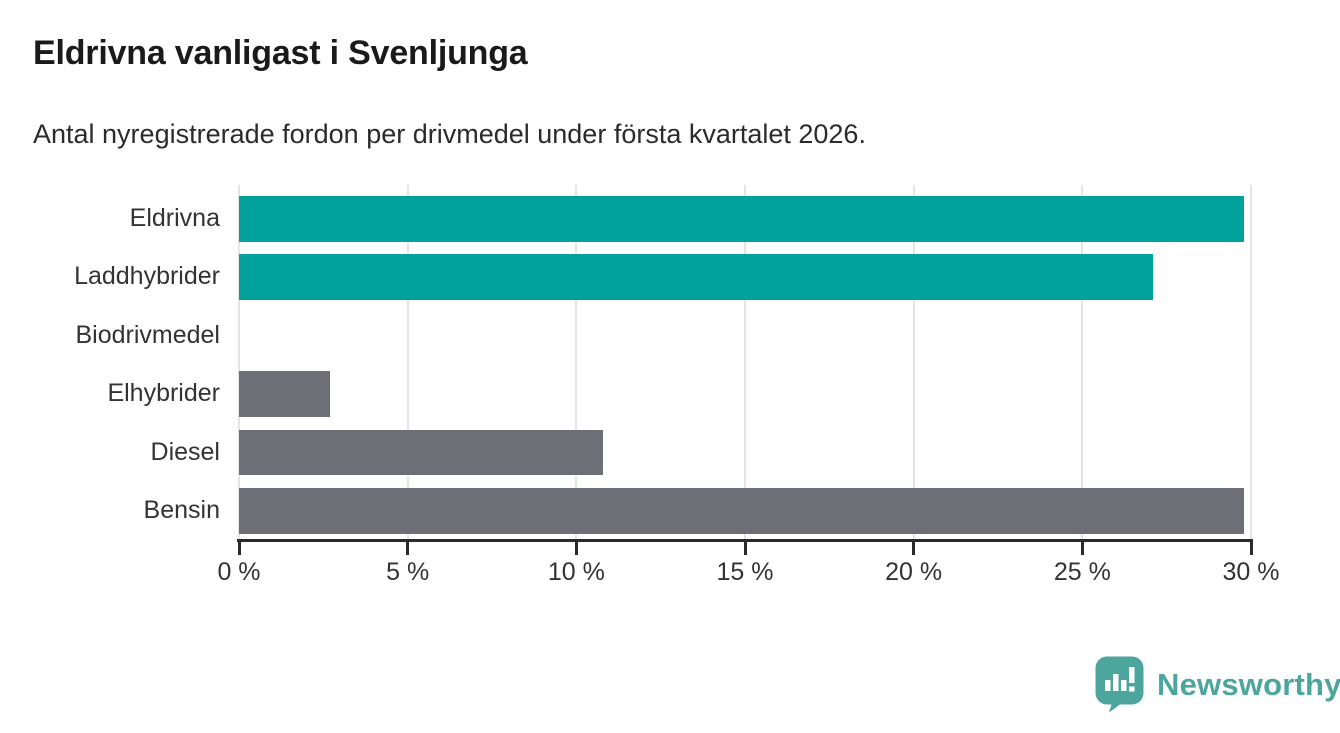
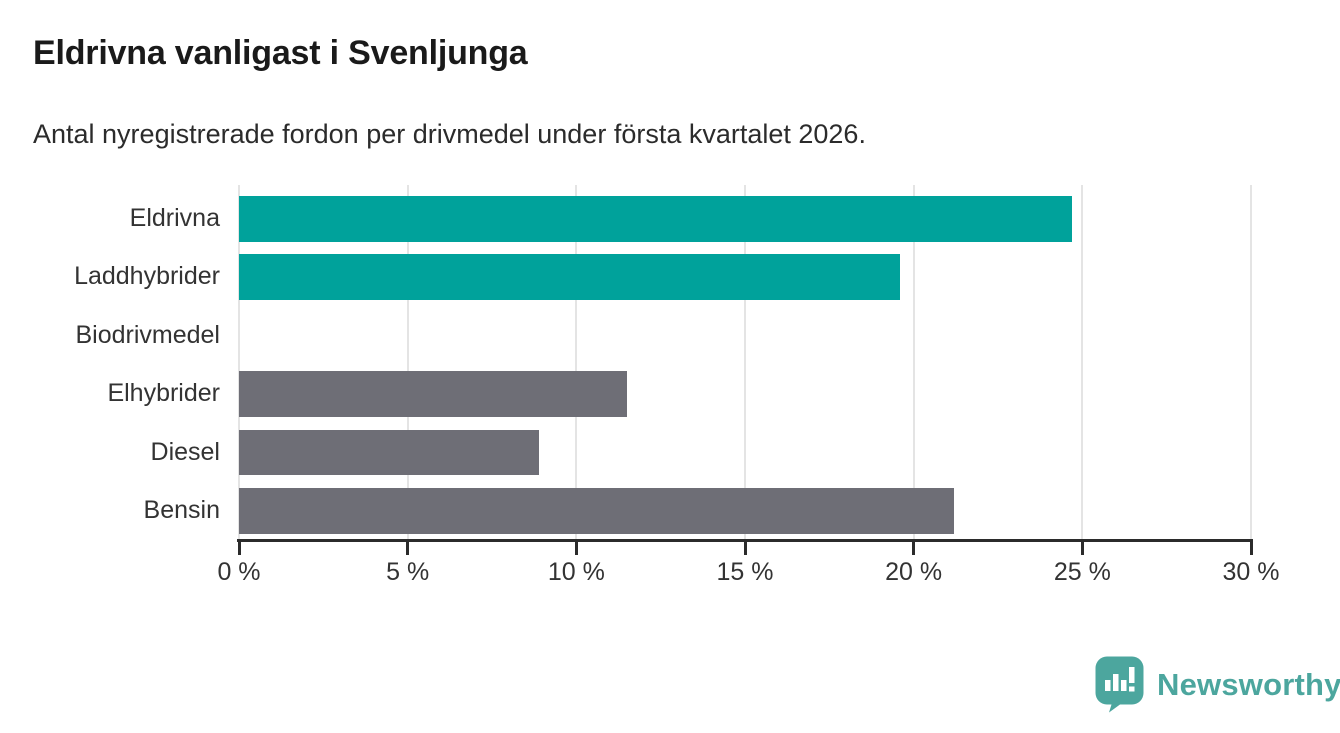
Eldrivna: 29.8% -> 24.7%
Laddhybrider: 27.1% -> 19.6%
Elhybrider: 2.7% -> 11.5%
Diesel: 10.8% -> 8.9%
Bensin: 29.8% -> 21.2%
